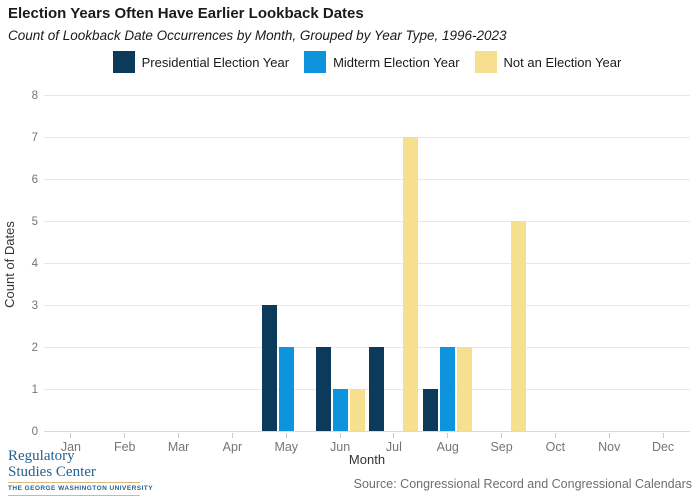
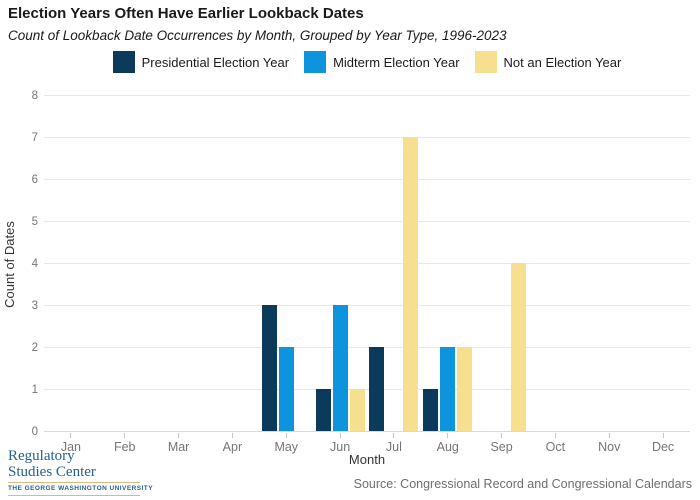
Presidential Election Year/Jun: 2 -> 1
Midterm Election Year/Jun: 1 -> 3
Not an Election Year/Sep: 5 -> 4
